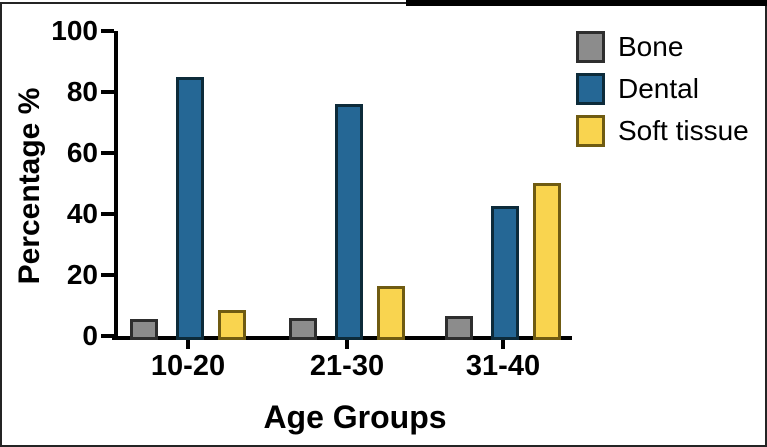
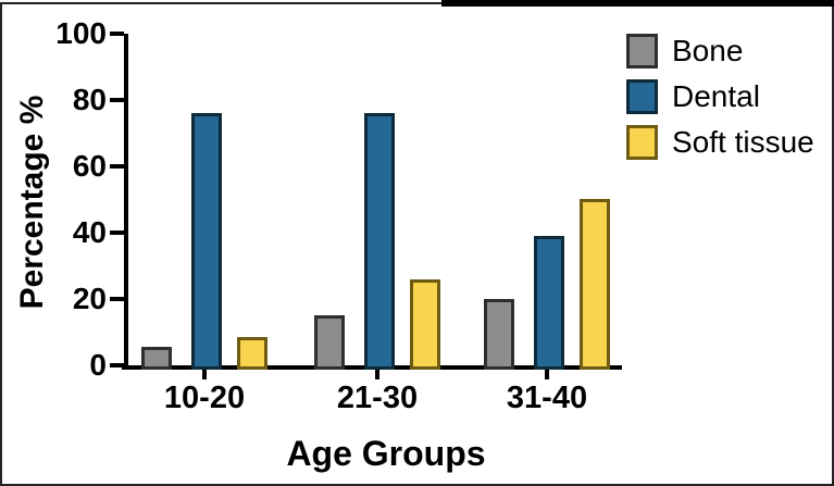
Dental/10-20: 85 -> 76
Bone/21-30: 6 -> 15
Soft tissue/21-30: 16 -> 26
Bone/31-40: 6 -> 20
Dental/31-40: 42 -> 39
